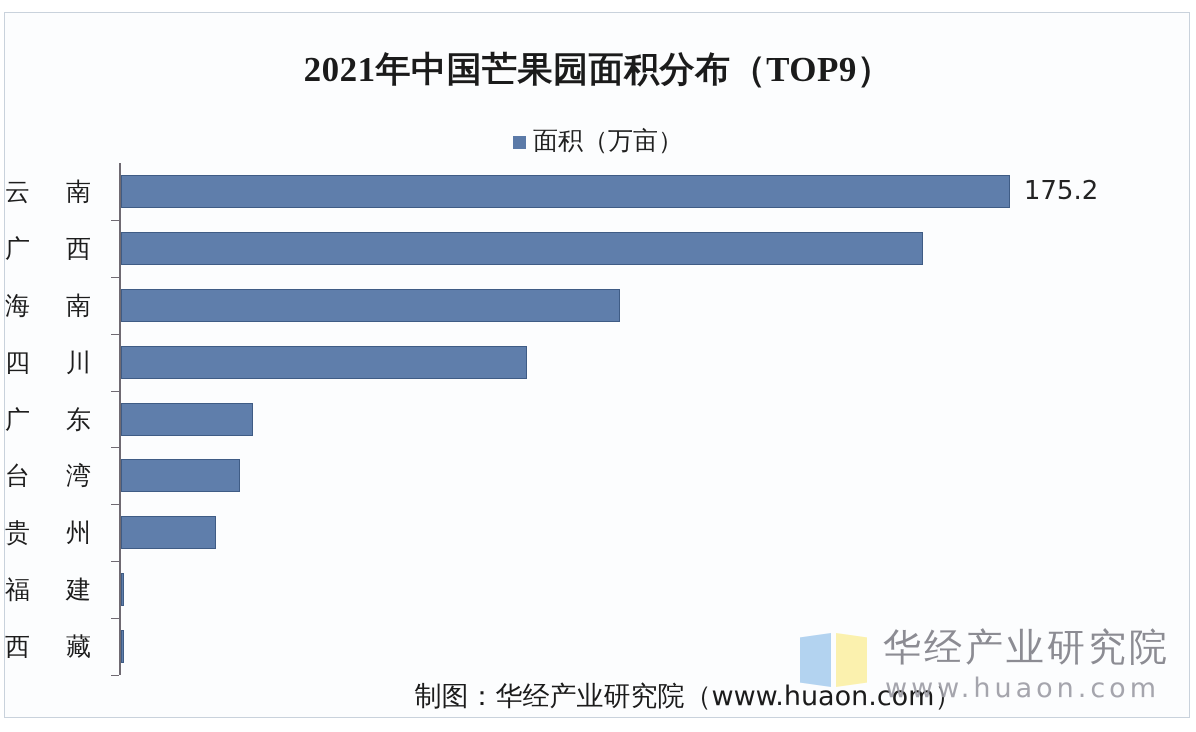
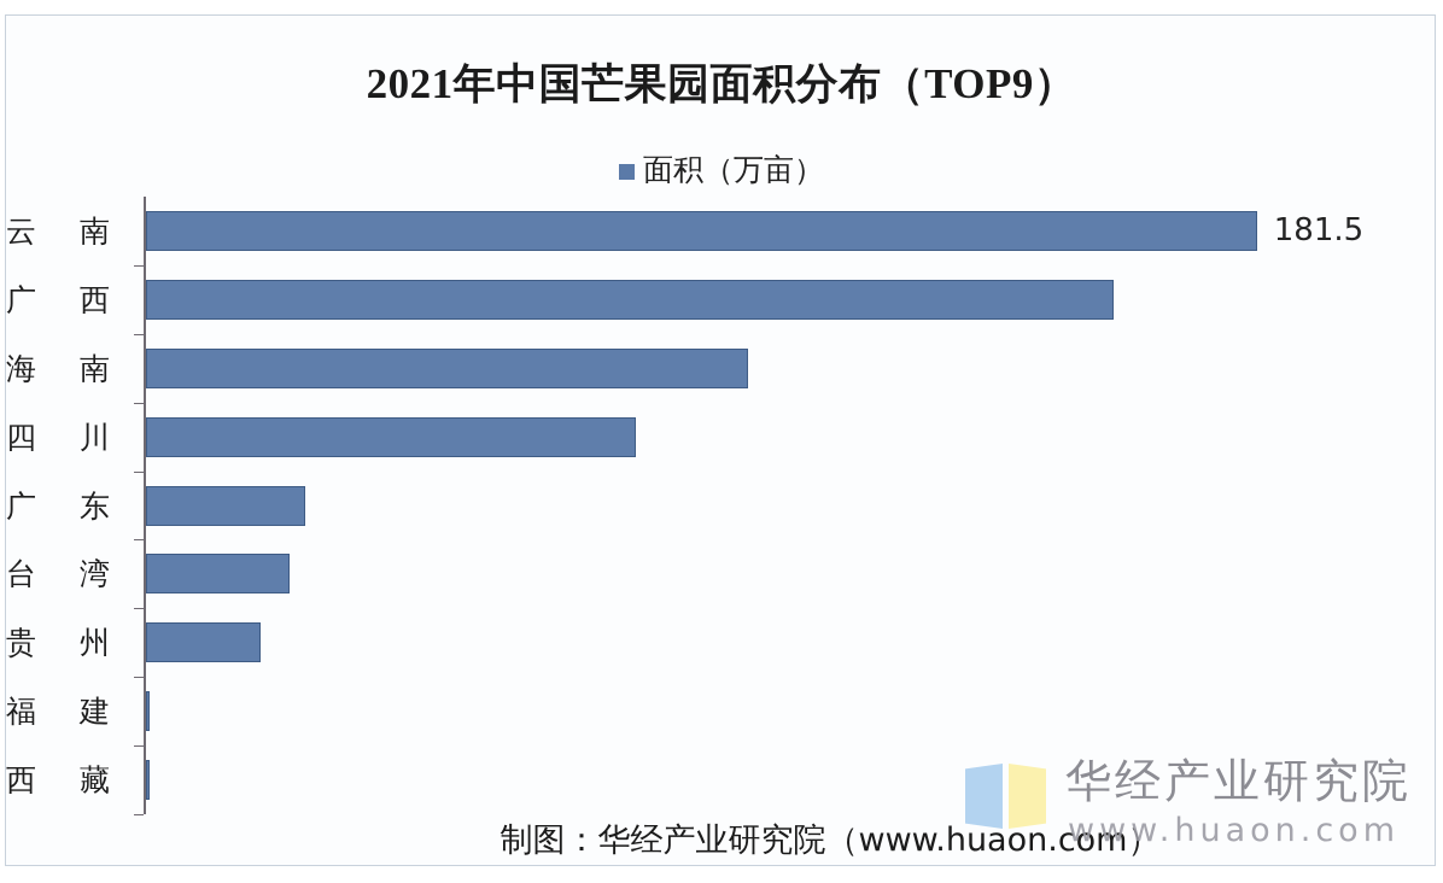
云南: 175.2 -> 181.5
